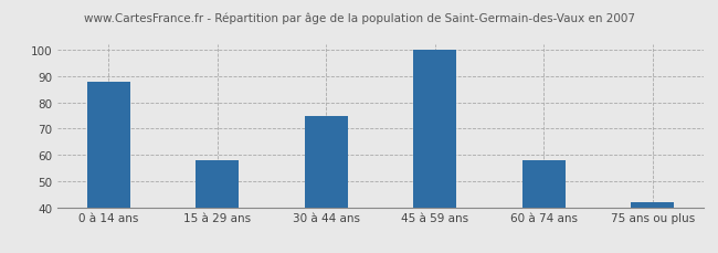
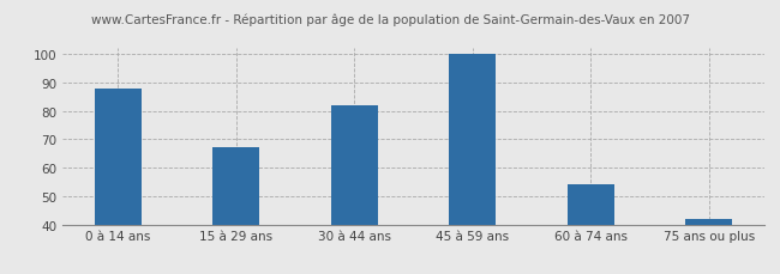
15 à 29 ans: 58 -> 67
30 à 44 ans: 75 -> 82
60 à 74 ans: 58 -> 54
